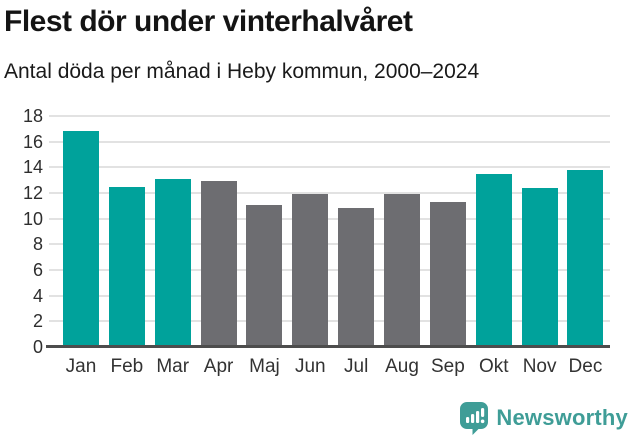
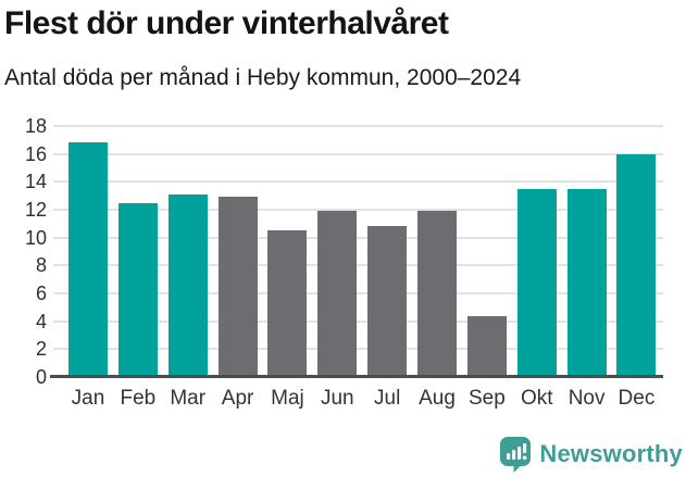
Maj: 11.1 -> 10.5
Sep: 11.3 -> 4.4
Nov: 12.4 -> 13.5
Dec: 13.8 -> 16.0
